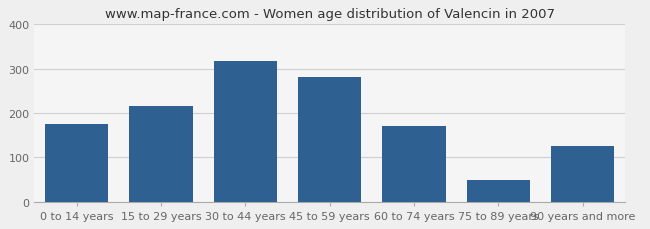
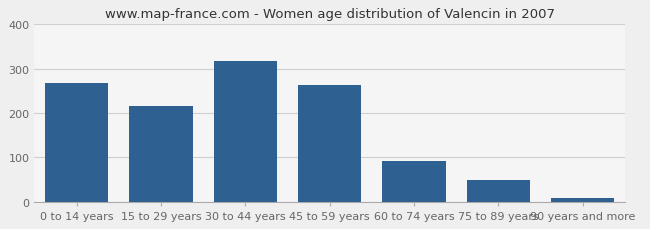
0 to 14 years: 175 -> 268
45 to 59 years: 280 -> 262
60 to 74 years: 170 -> 92
90 years and more: 125 -> 8
